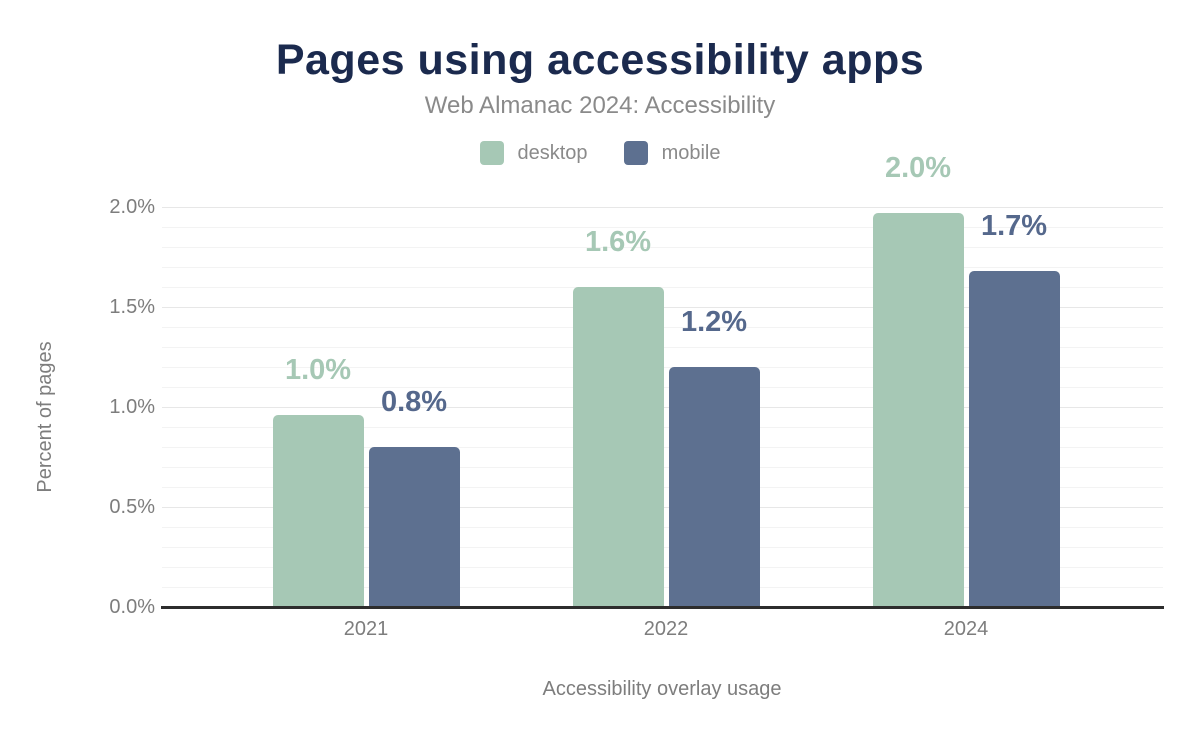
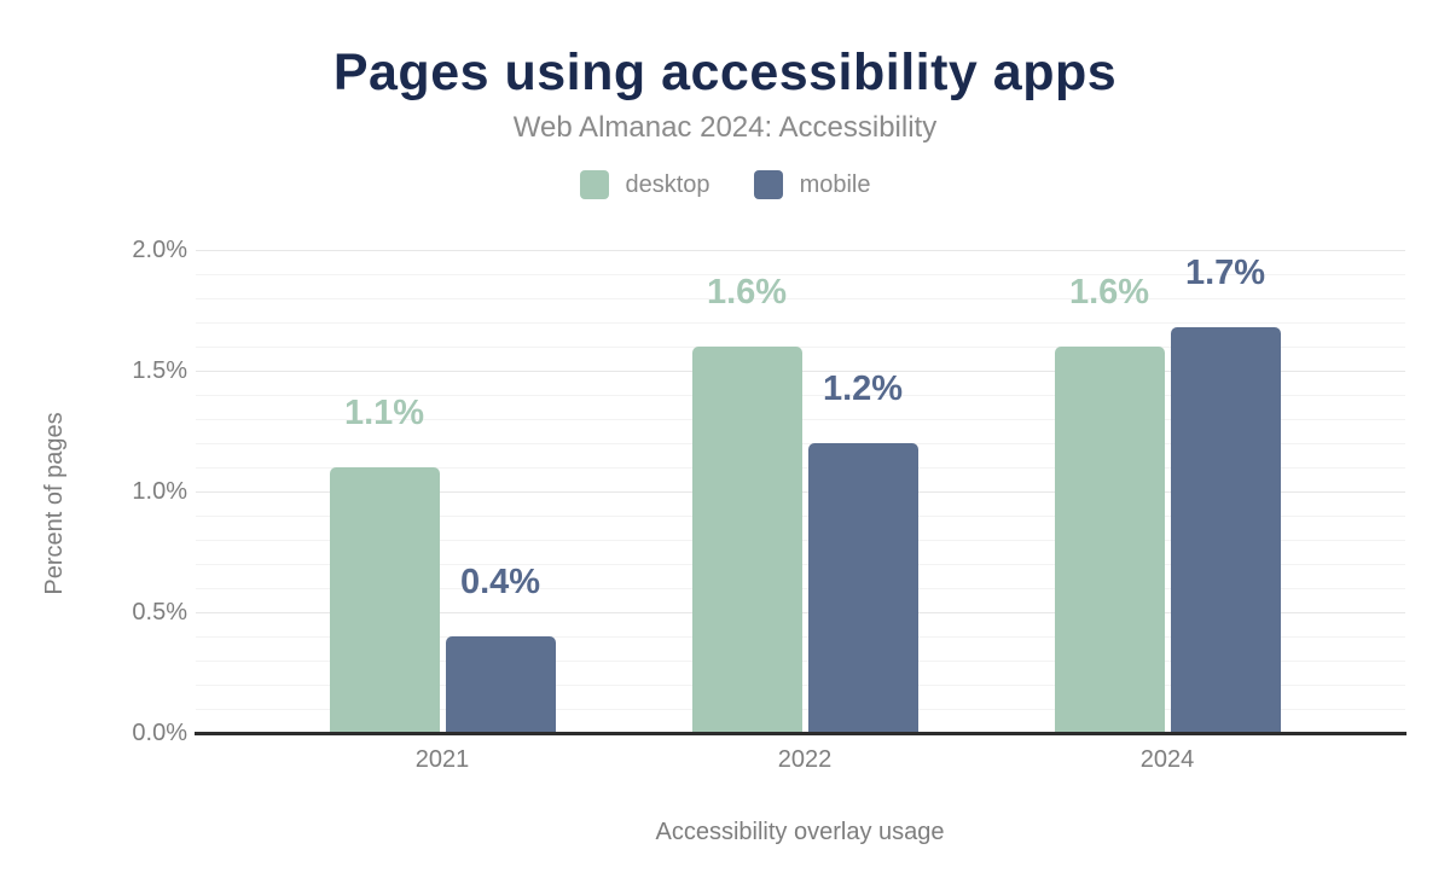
desktop/2021: 1.0% -> 1.1%
mobile/2021: 0.8% -> 0.4%
desktop/2024: 2.0% -> 1.6%
